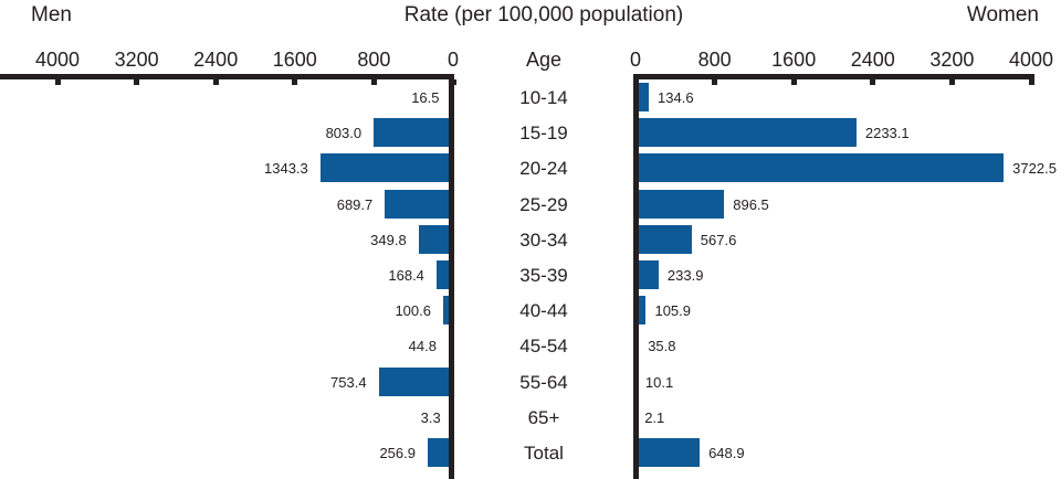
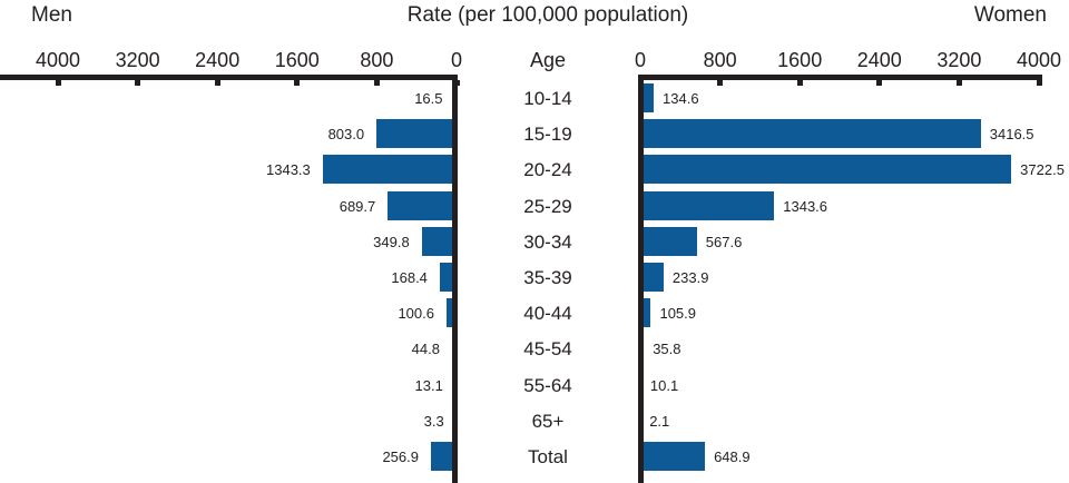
Women/15-19: 2233.1 -> 3416.5
Women/25-29: 896.5 -> 1343.6
Men/55-64: 753.4 -> 13.1
